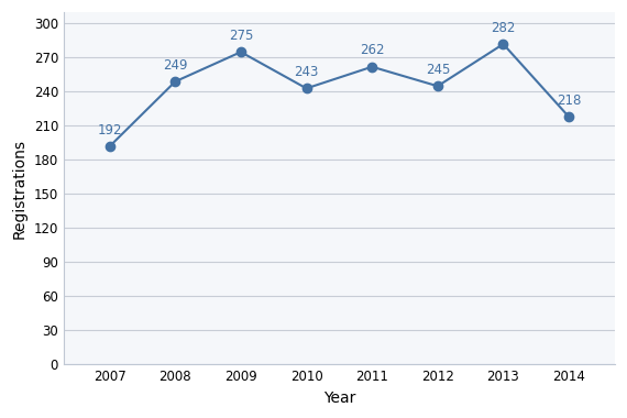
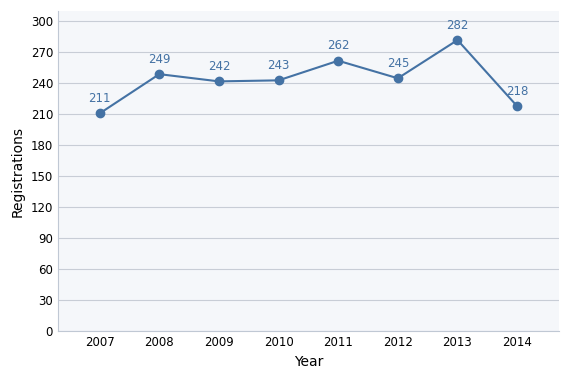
2007: 192 -> 211
2009: 275 -> 242
